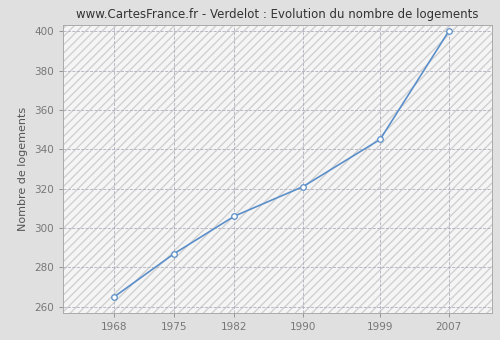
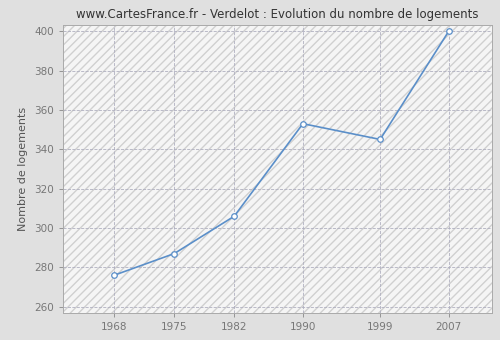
1968: 265 -> 276
1990: 321 -> 353
